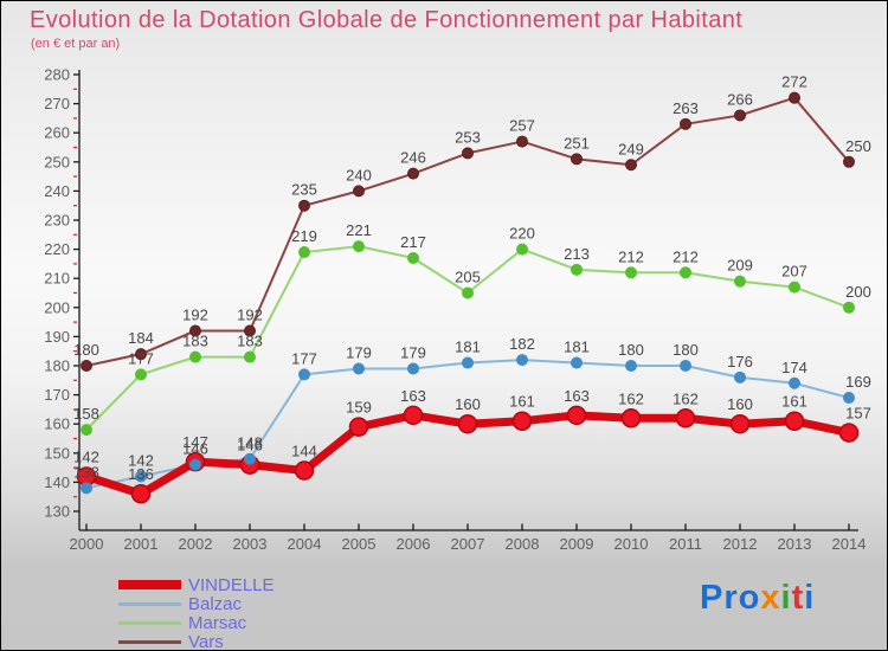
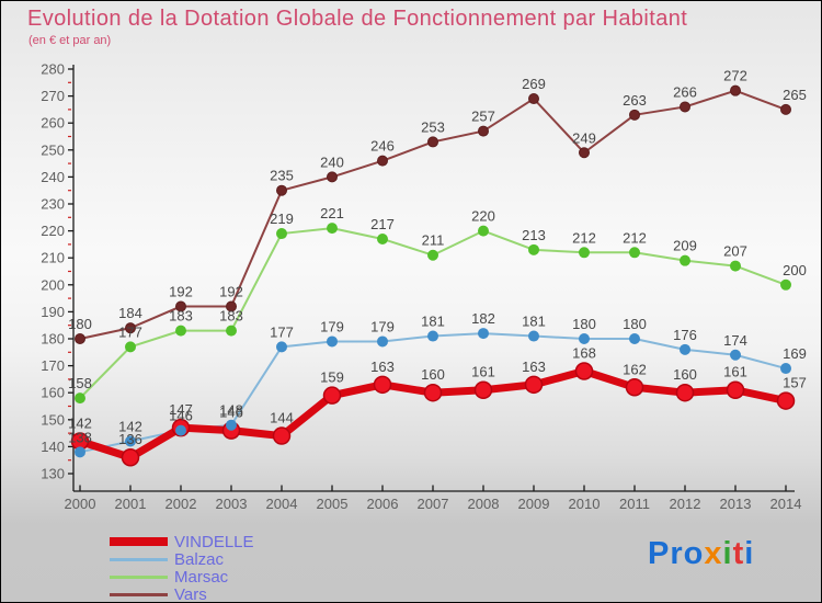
Marsac/2007: 205 -> 211
Vars/2009: 251 -> 269
VINDELLE/2010: 162 -> 168
Vars/2014: 250 -> 265
